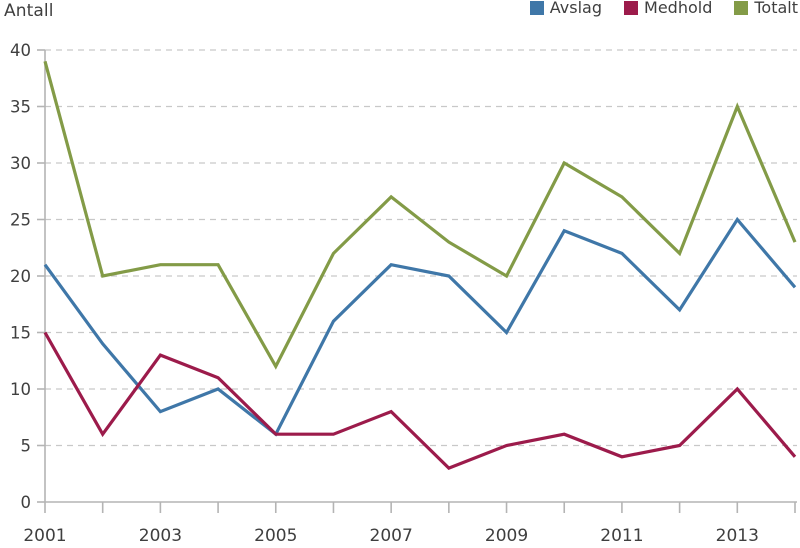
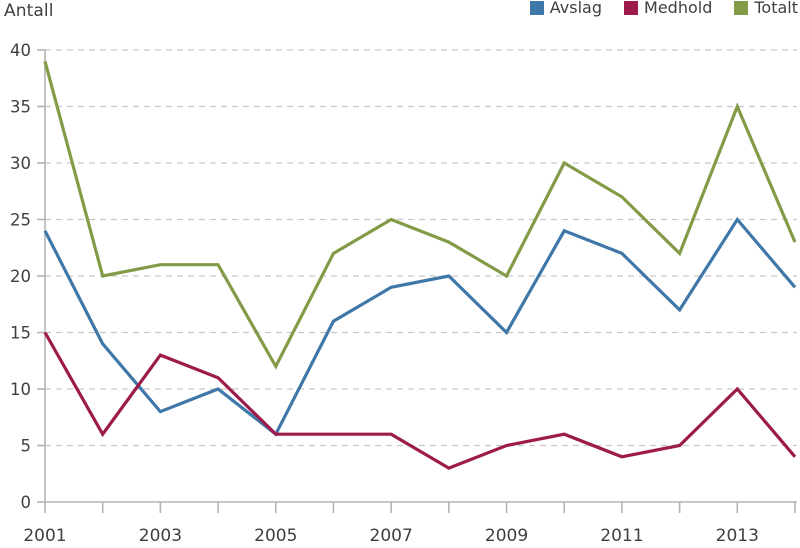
Avslag/2001: 21 -> 24
Avslag/2007: 21 -> 19
Medhold/2007: 8 -> 6
Totalt/2007: 27 -> 25
